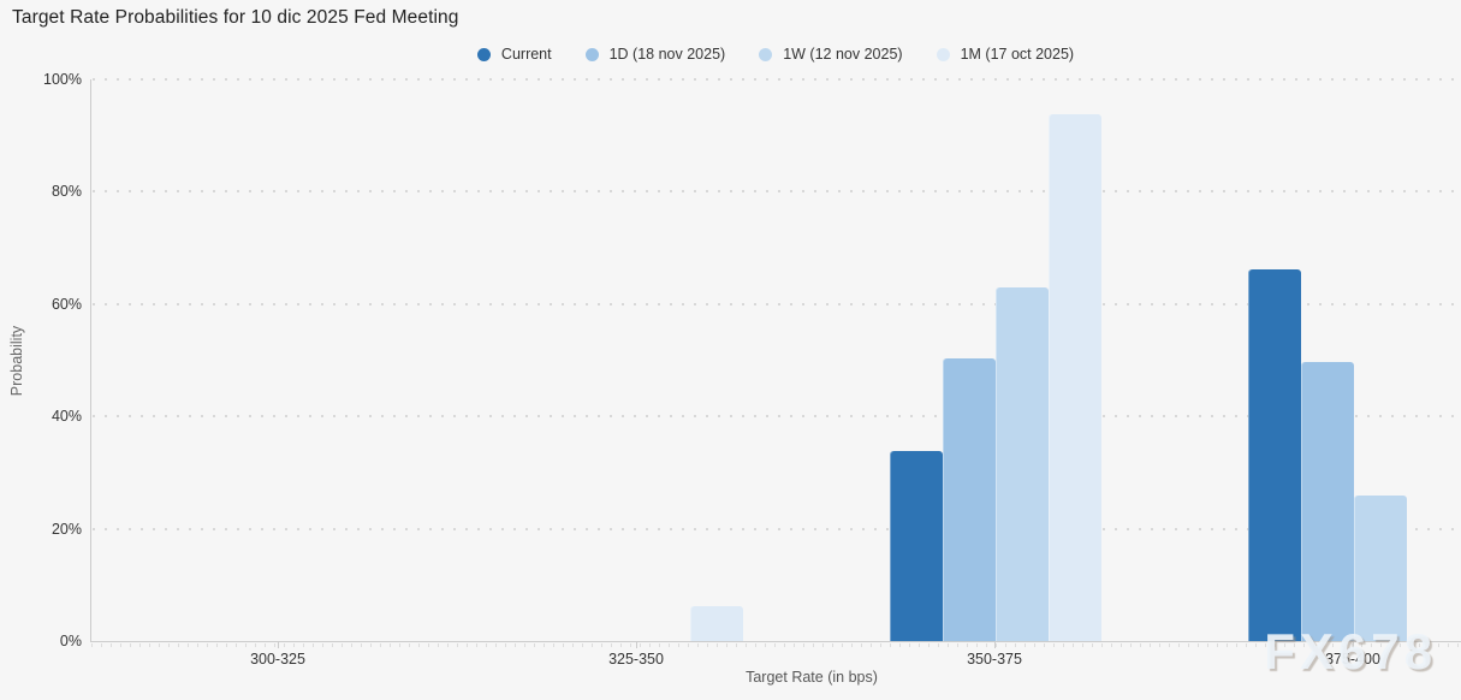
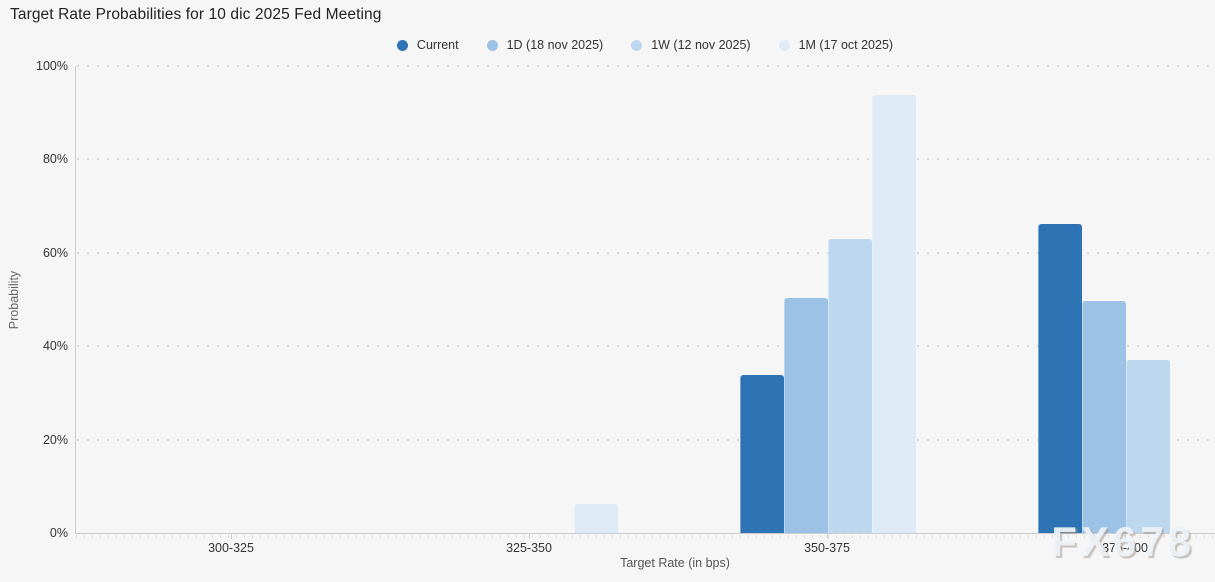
1W (12 nov 2025)/375-400: 26% -> 37%
